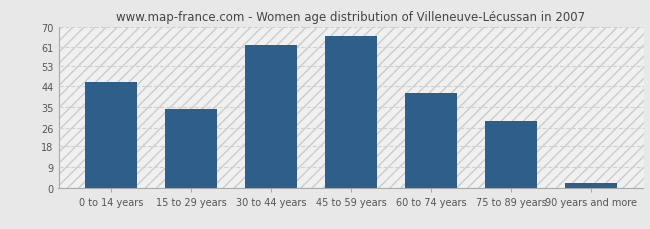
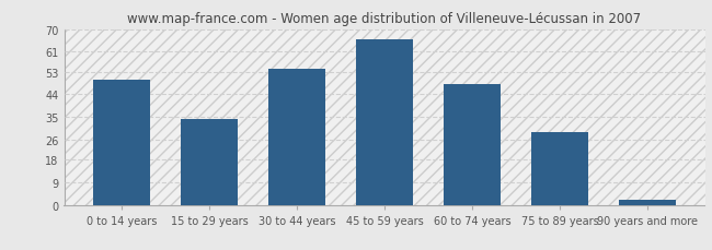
0 to 14 years: 46 -> 50
30 to 44 years: 62 -> 54
60 to 74 years: 41 -> 48
